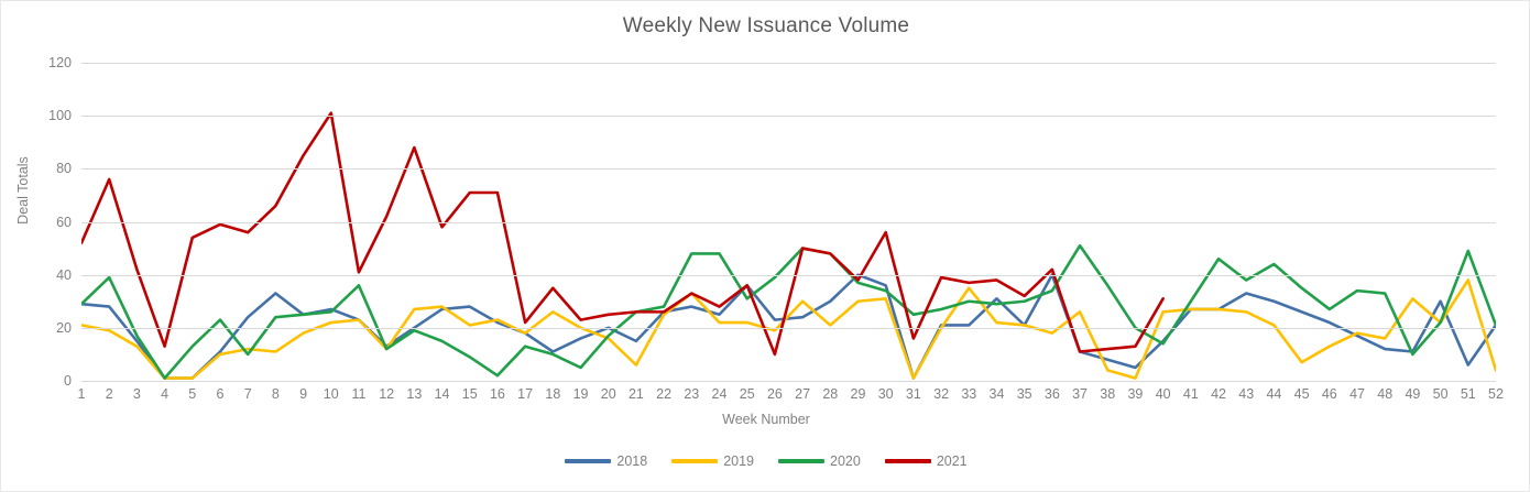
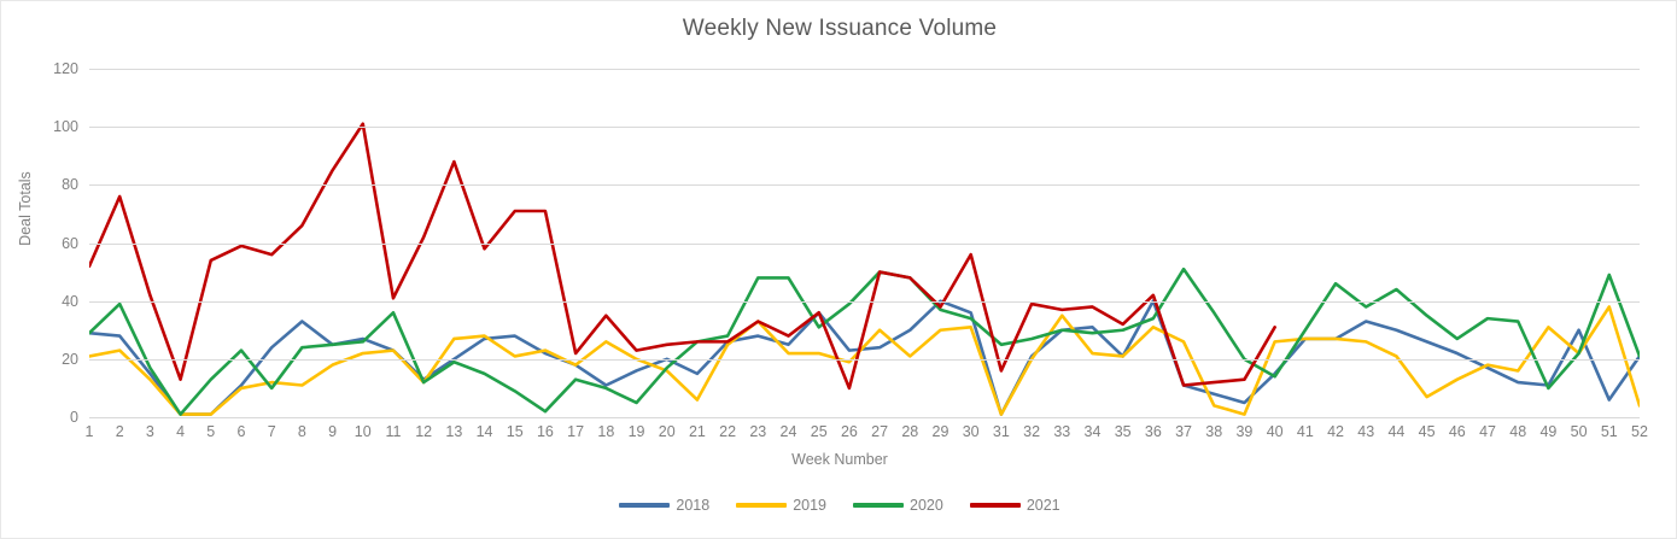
2019/2: 19 -> 23
2018/33: 21 -> 30
2019/36: 18 -> 31
